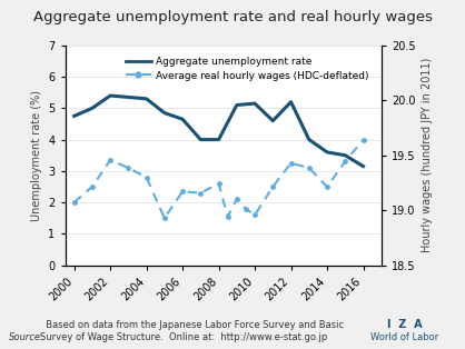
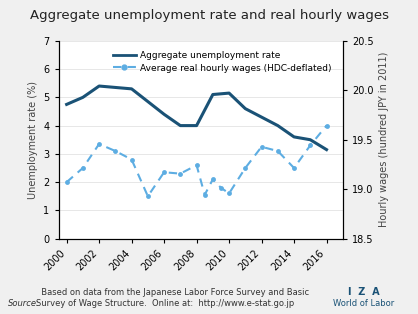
Aggregate unemployment rate/2006: 4.65 -> 4.40
Aggregate unemployment rate/2012: 5.20 -> 4.30
